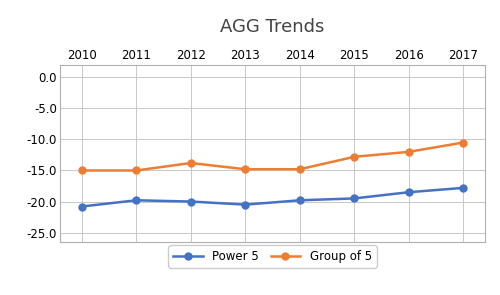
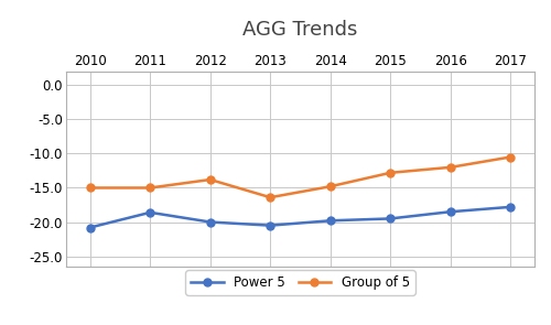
Power 5/2011: -19.8 -> -18.6
Group of 5/2013: -14.8 -> -16.4
